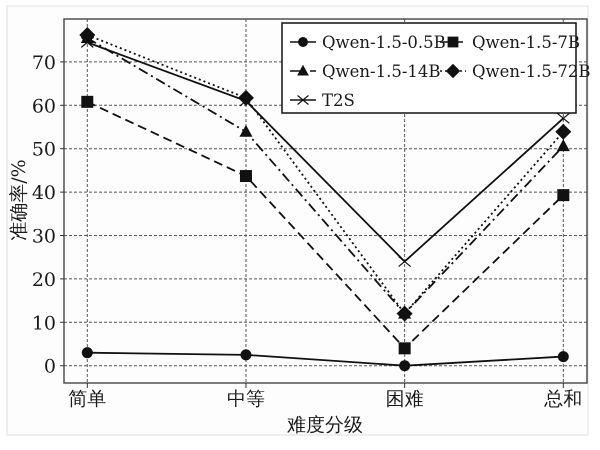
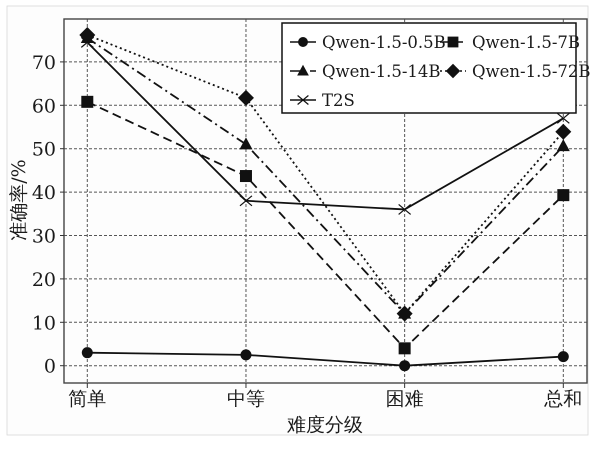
Qwen-1.5-14B/中等: 54 -> 51
T2S/中等: 61 -> 38
T2S/困难: 24 -> 36
